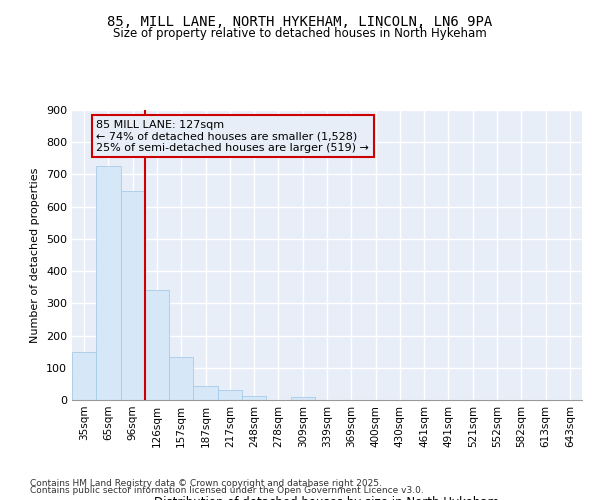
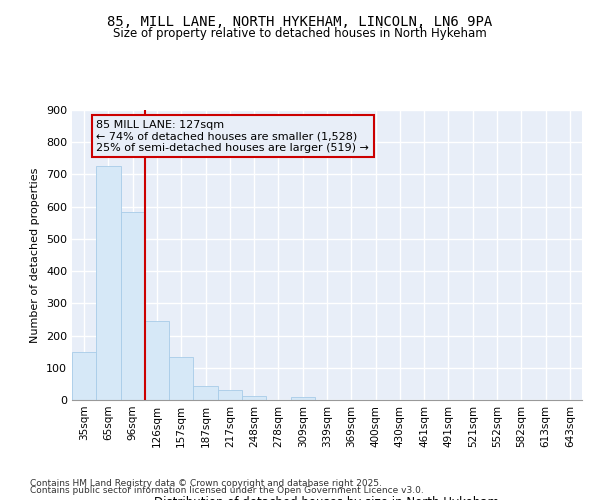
96sqm: 648 -> 585
126sqm: 340 -> 245
